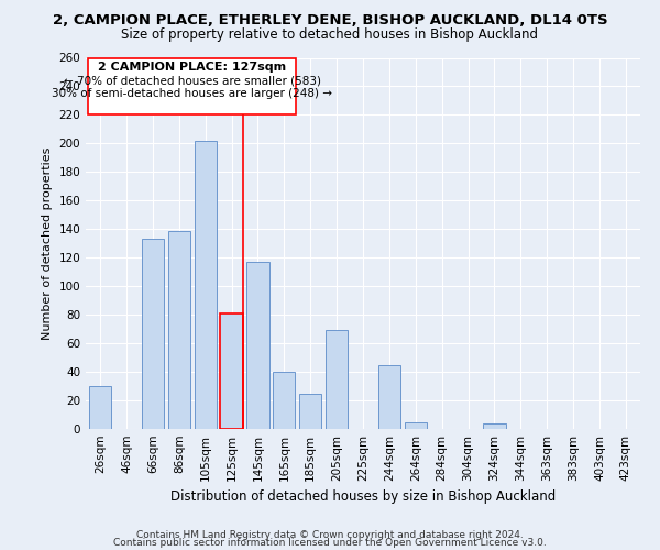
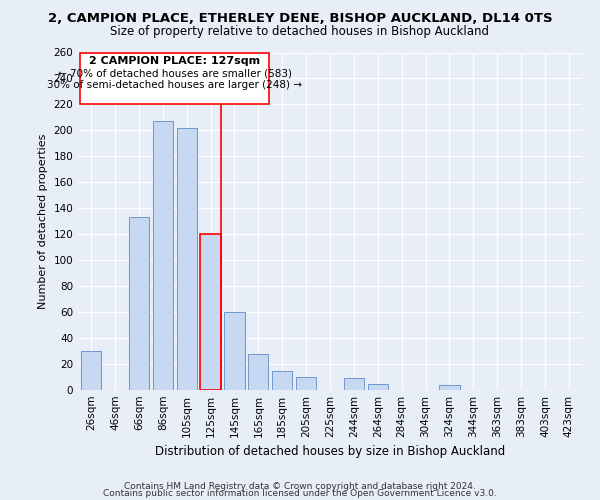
86sqm: 139 -> 207
125sqm: 81 -> 120
145sqm: 117 -> 60
165sqm: 40 -> 28
185sqm: 25 -> 15
205sqm: 69 -> 10
244sqm: 45 -> 9
